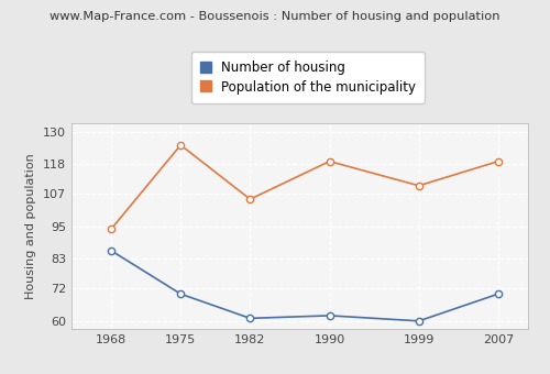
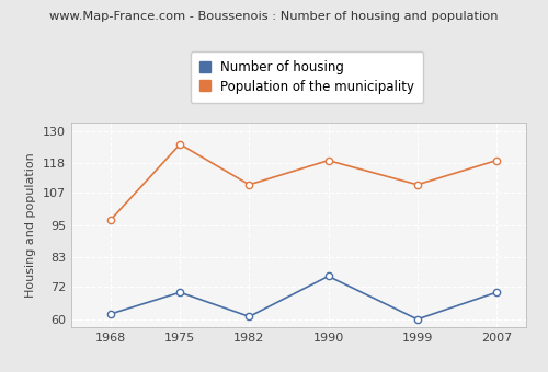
Number of housing/1968: 86 -> 62
Population of the municipality/1968: 94 -> 97
Population of the municipality/1982: 105 -> 110
Number of housing/1990: 62 -> 76
